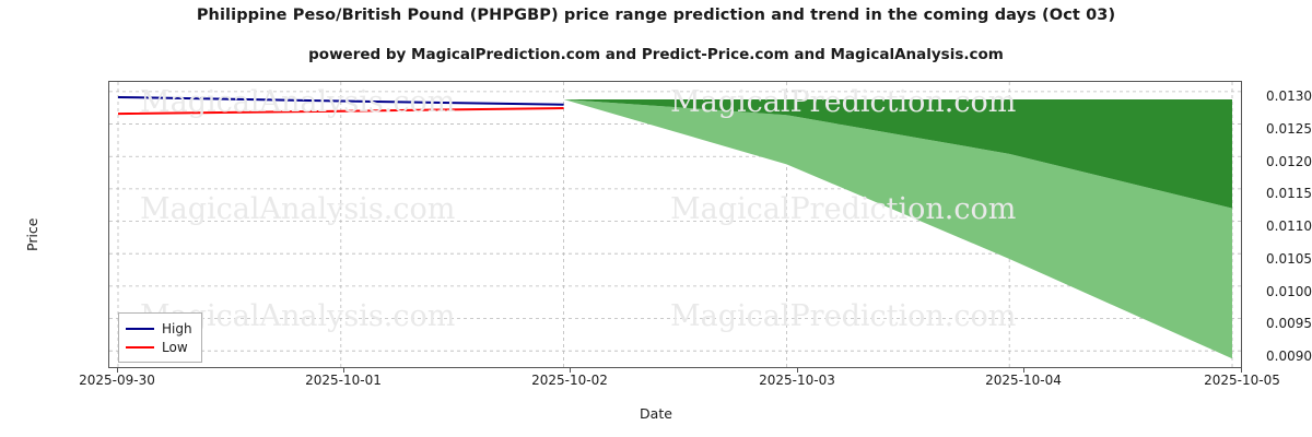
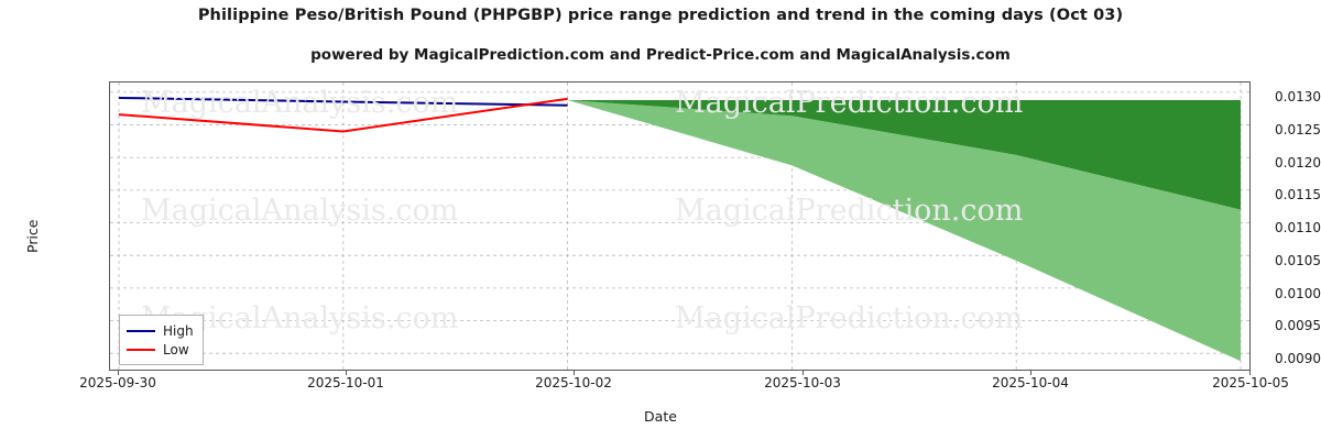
Low/2025-10-01: 0.0127 -> 0.0124
Low/2025-10-02: 0.0127 -> 0.0129
